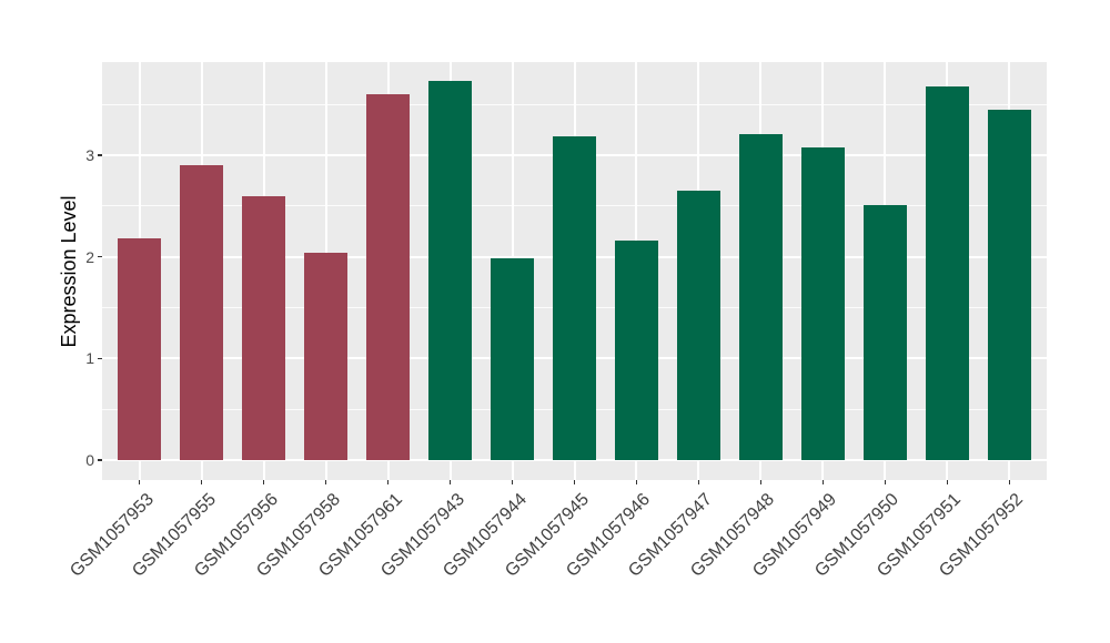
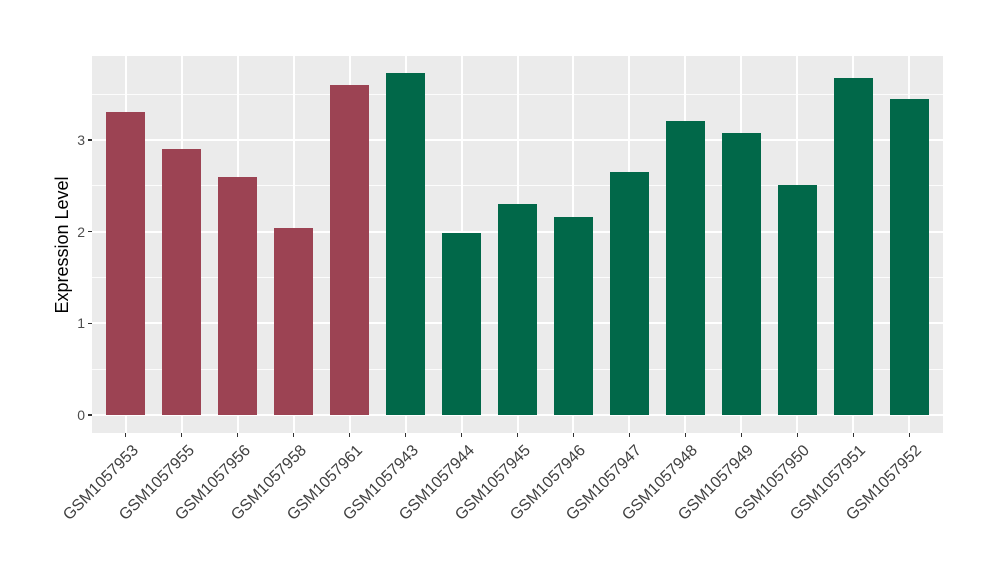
GSM1057953: 2.2 -> 3.3
GSM1057945: 3.2 -> 2.3
